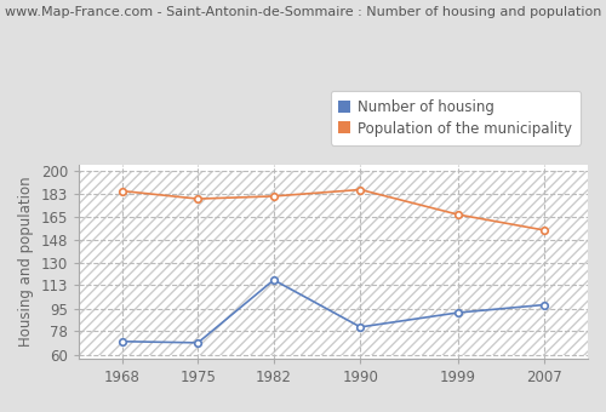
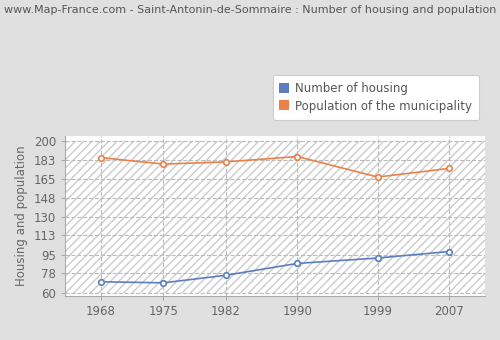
Number of housing/1982: 117 -> 76
Number of housing/1990: 81 -> 87
Population of the municipality/2007: 155 -> 175
